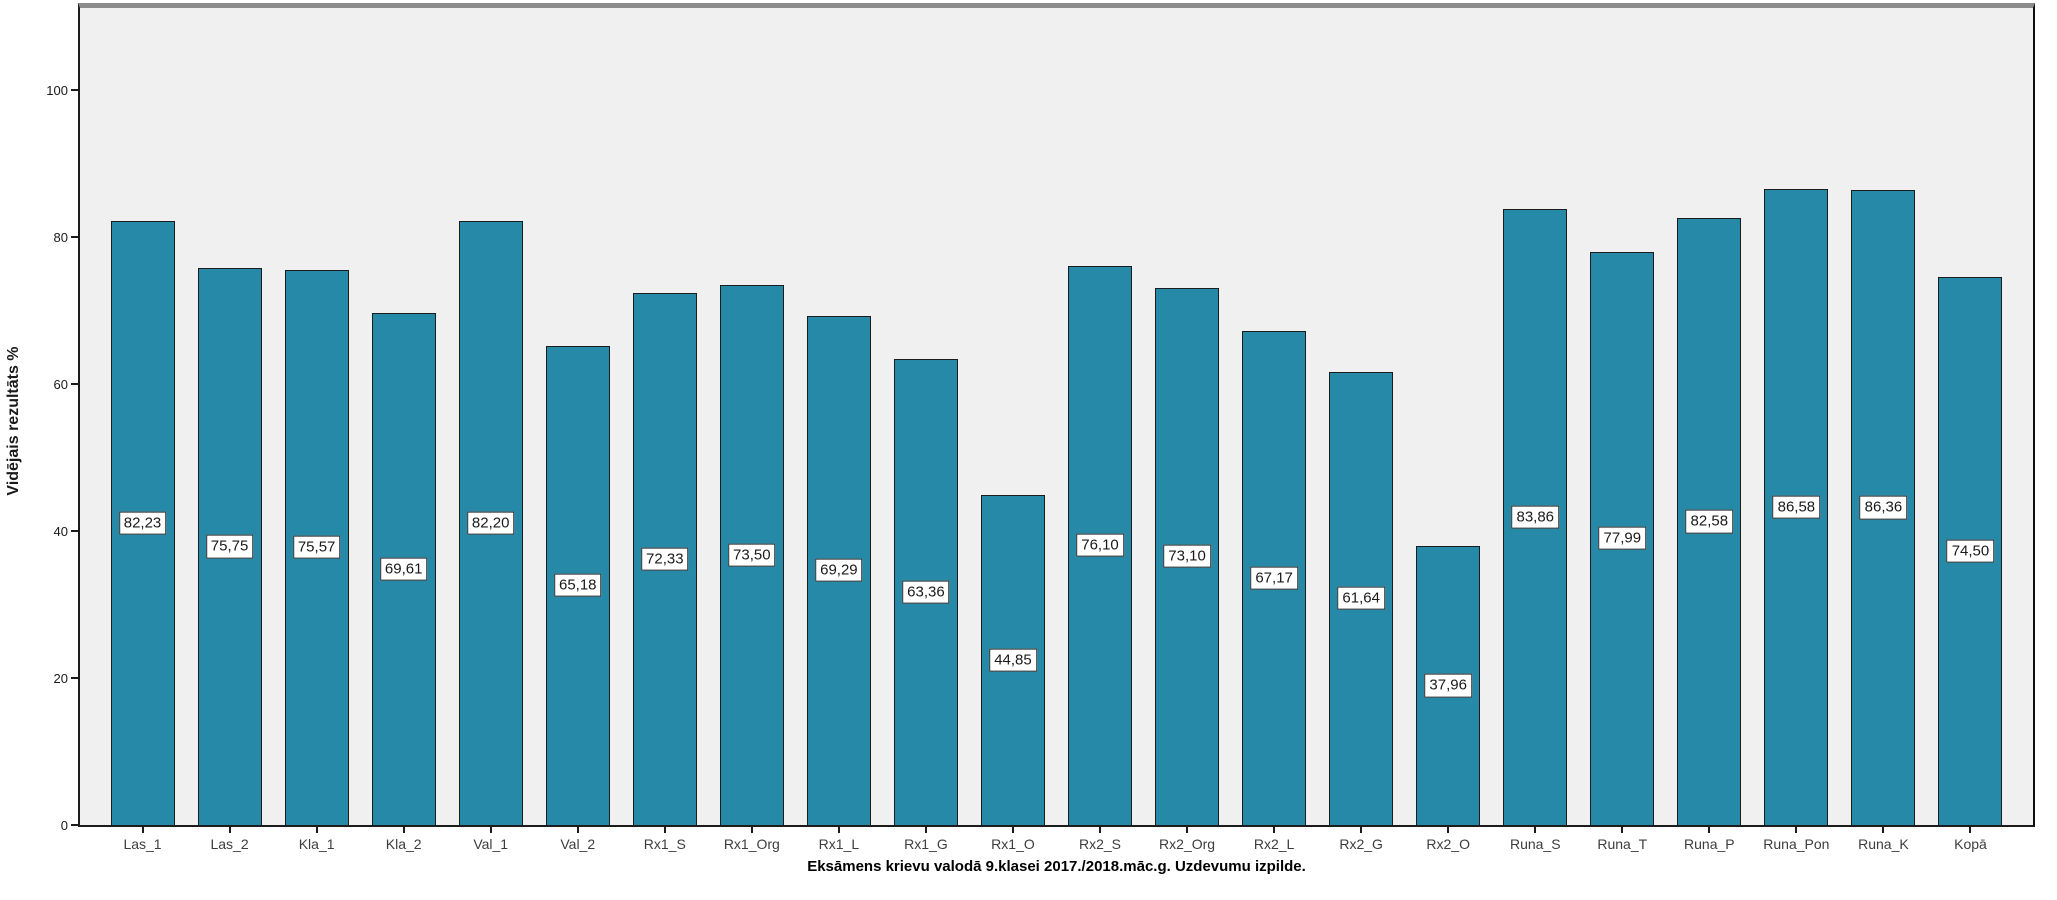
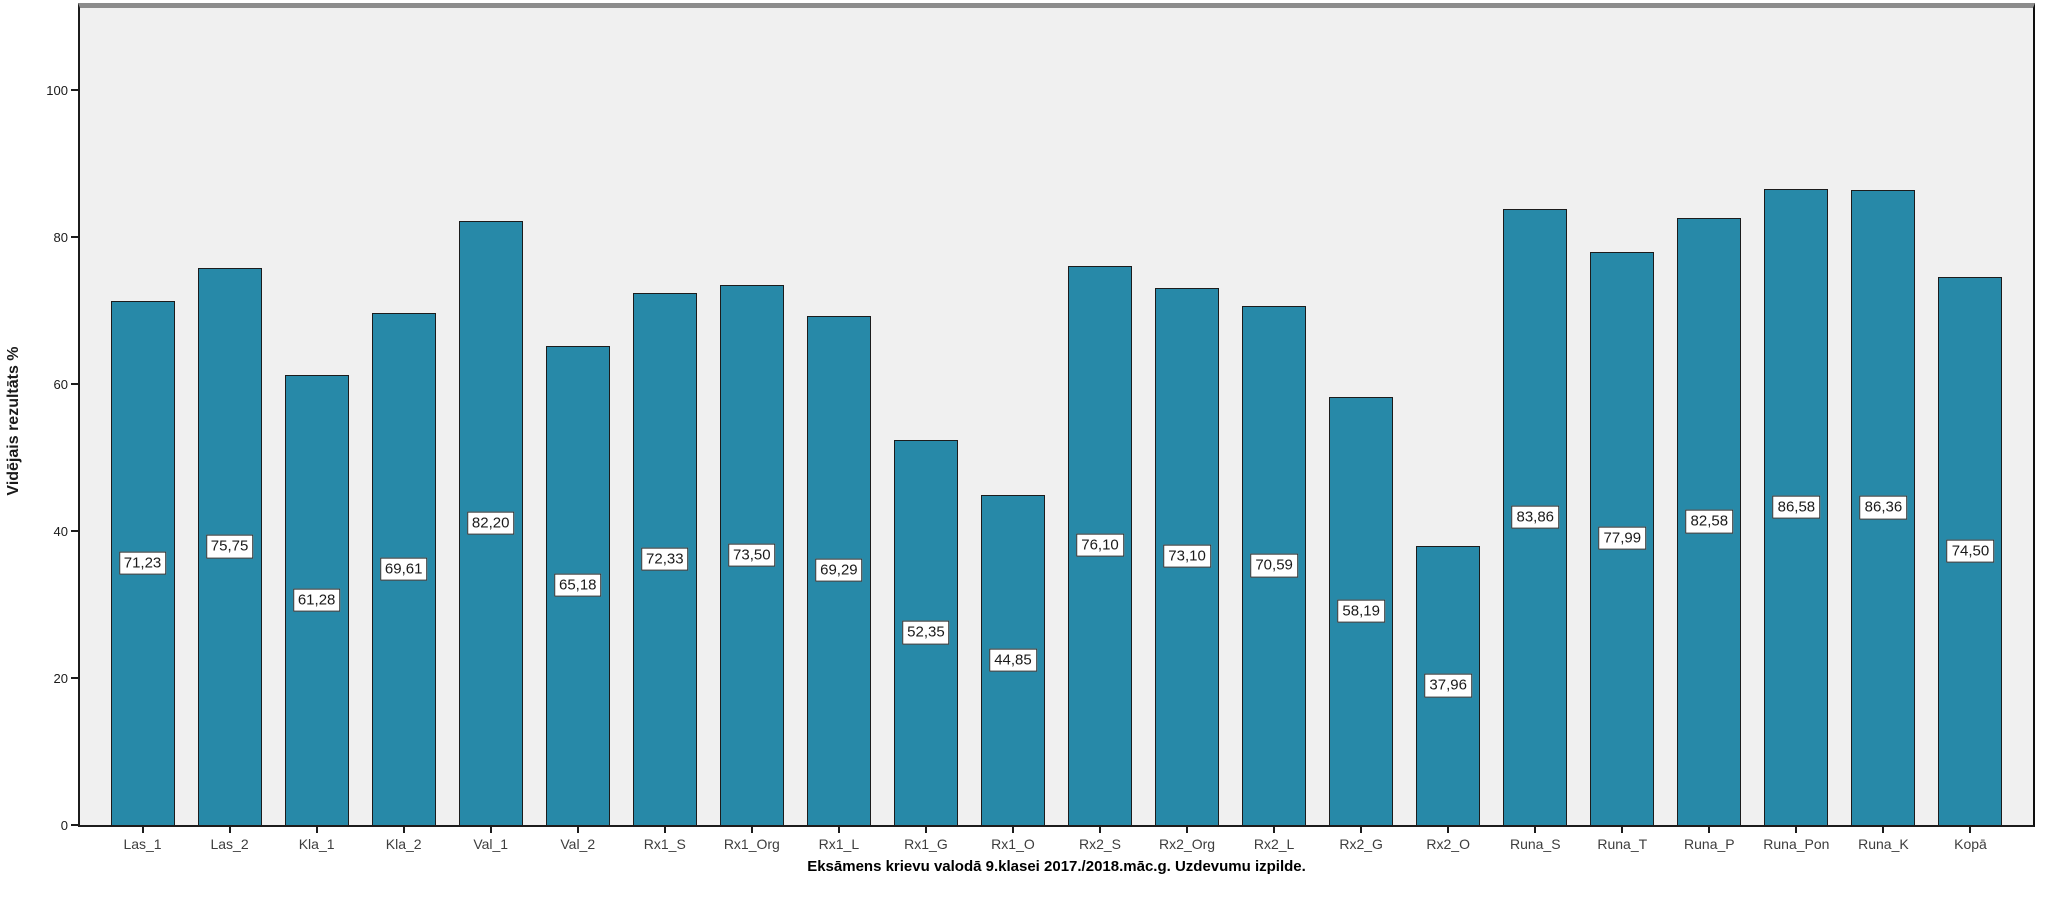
Las_1: 82,23 -> 71,23
Kla_1: 75,57 -> 61,28
Rx1_G: 63,36 -> 52,35
Rx2_L: 67,17 -> 70,59
Rx2_G: 61,64 -> 58,19
